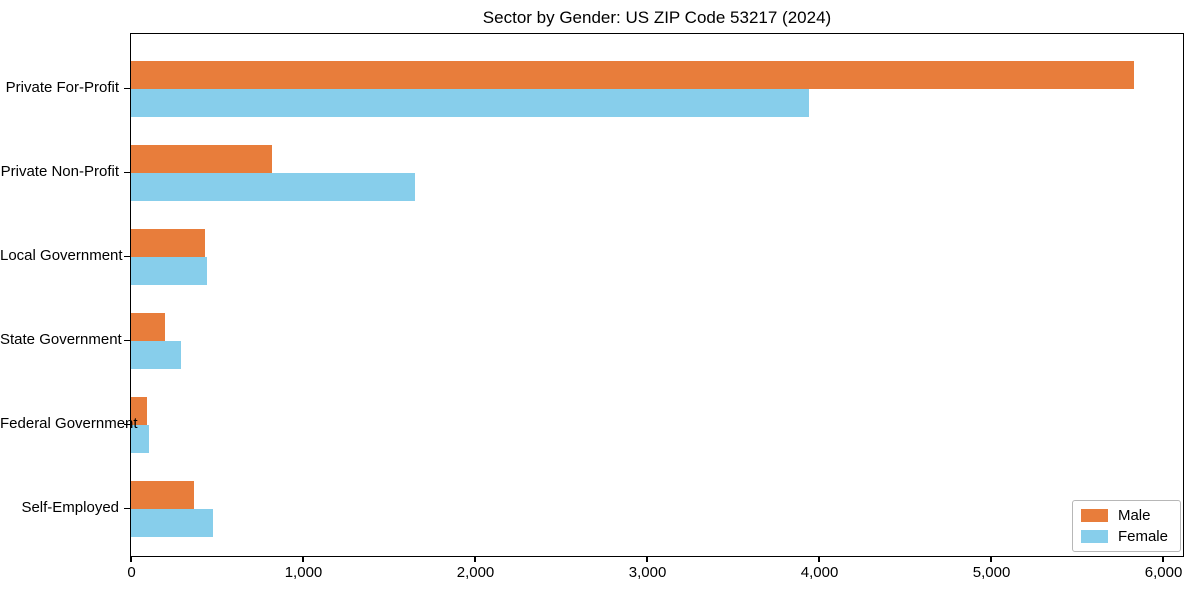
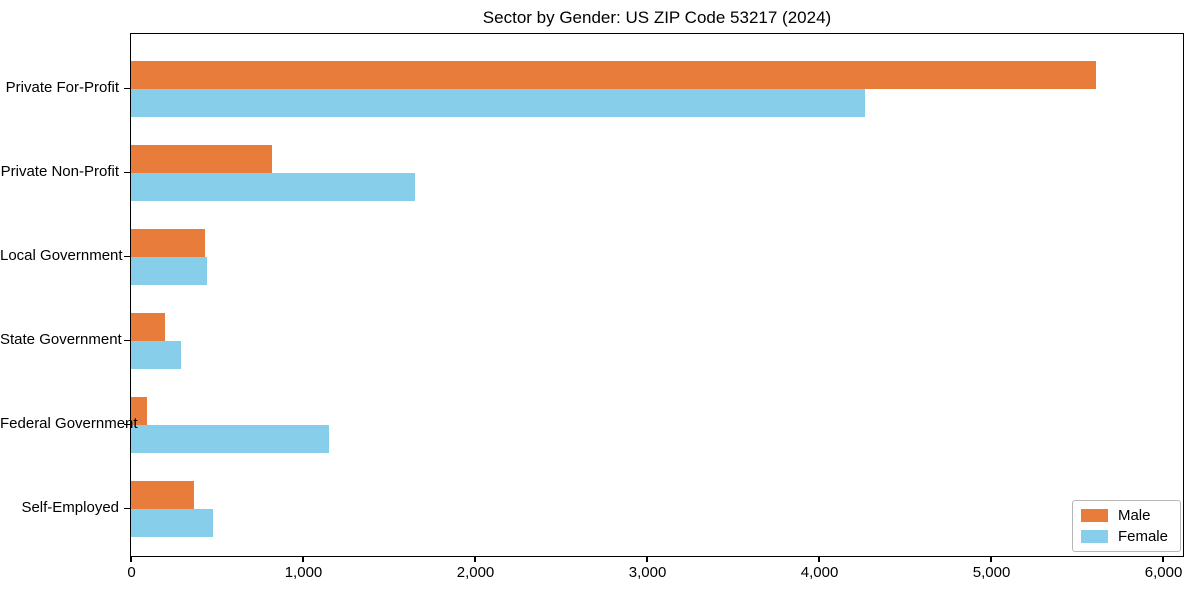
Male/Private For-Profit: 5830 -> 5610
Female/Private For-Profit: 3940 -> 4270
Female/Federal Government: 100 -> 1150
